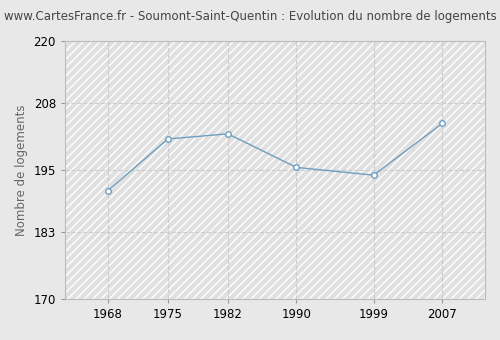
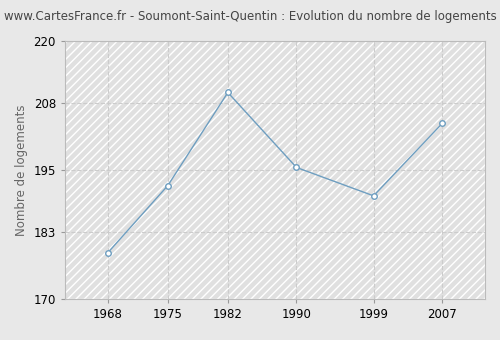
1968: 191.0 -> 179.0
1975: 201.0 -> 192.0
1982: 202.0 -> 210.0
1999: 194.0 -> 190.0
